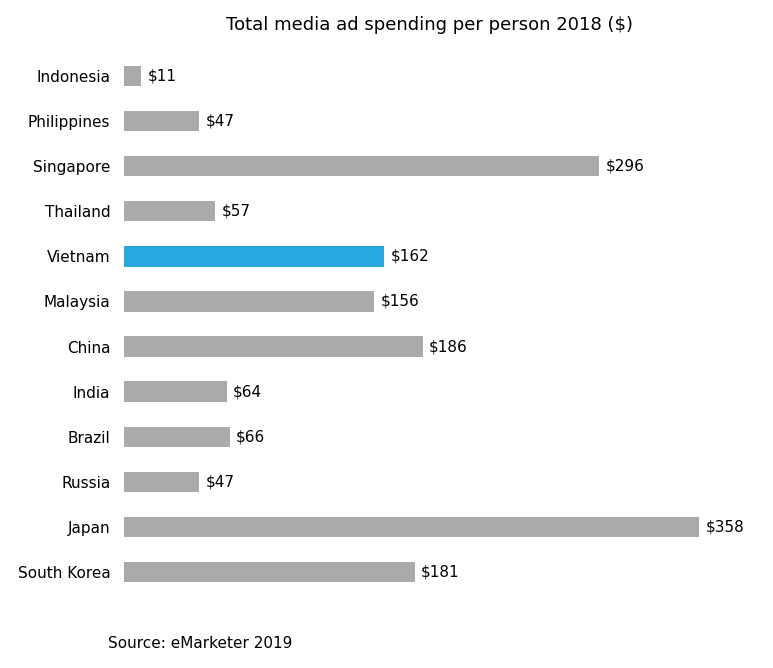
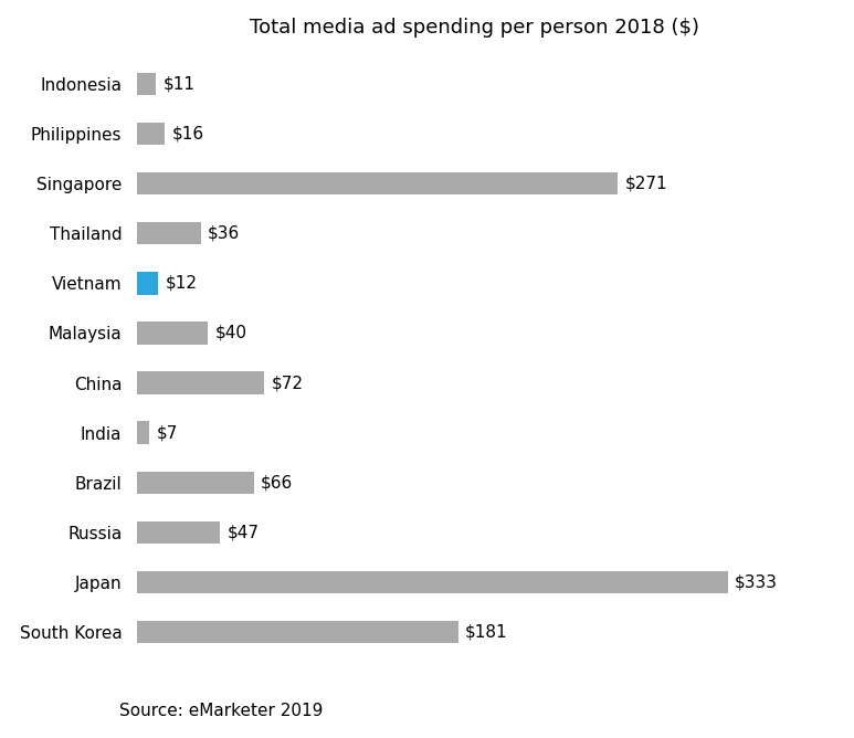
Philippines: $47 -> $16
Singapore: $296 -> $271
Thailand: $57 -> $36
Vietnam: $162 -> $12
Malaysia: $156 -> $40
China: $186 -> $72
India: $64 -> $7
Japan: $358 -> $333
